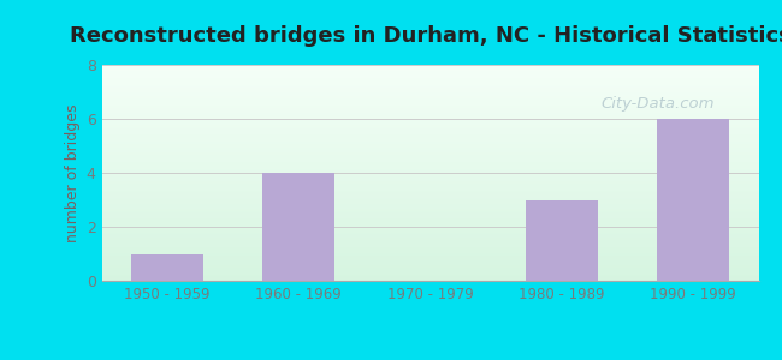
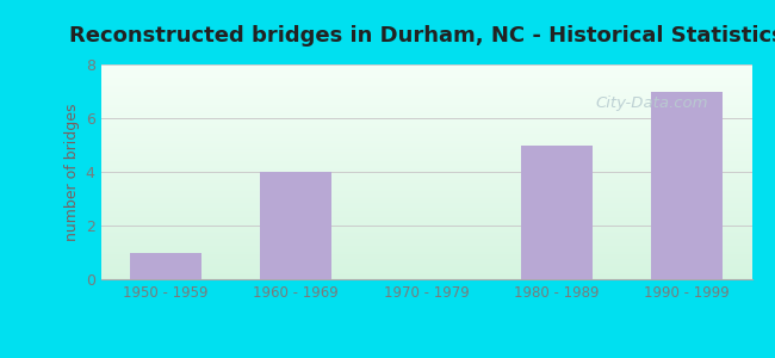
1980 - 1989: 3 -> 5
1990 - 1999: 6 -> 7
